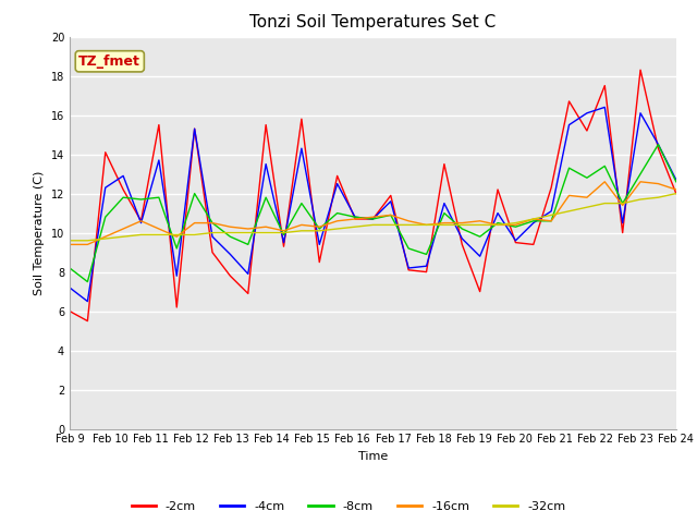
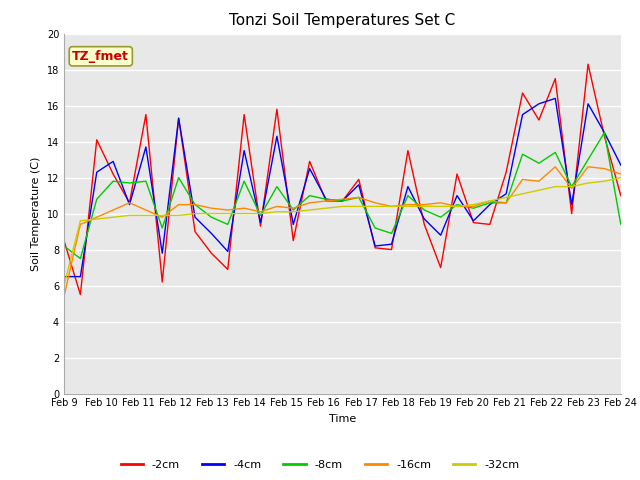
-2cm/Feb 9: 6.0 -> 8.5
-4cm/Feb 9: 7.2 -> 6.5
-16cm/Feb 9: 9.4 -> 5.4
-32cm/Feb 9: 9.6 -> 6.0
-2cm/Feb 24: 12.0 -> 11.0
-8cm/Feb 24: 12.6 -> 9.4
